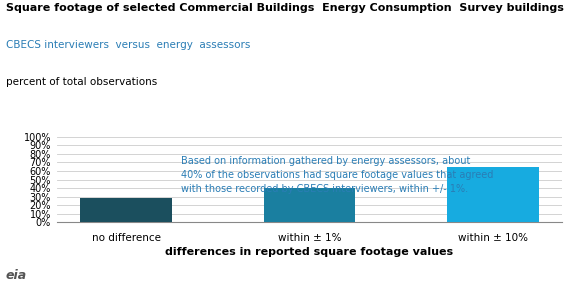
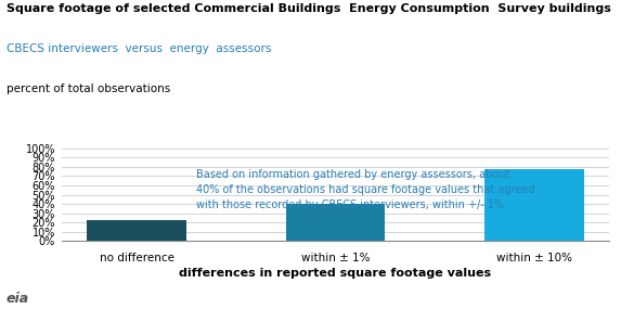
no difference: 29% -> 22%
within ± 10%: 65% -> 78%
